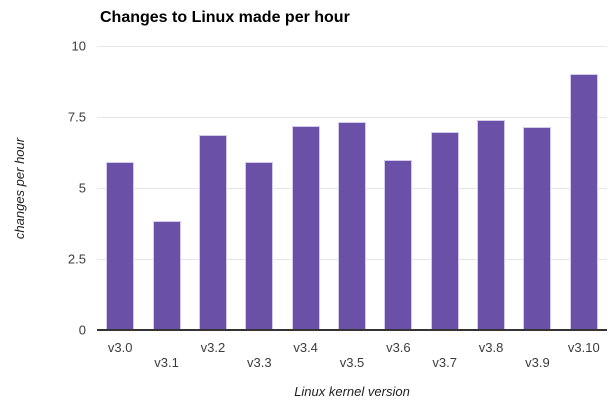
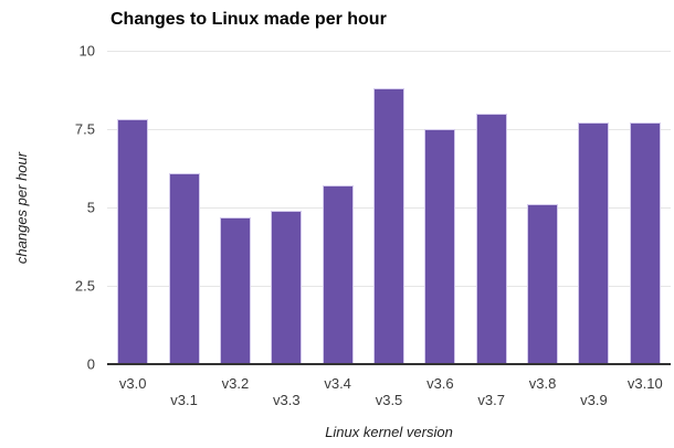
v3.0: 5.9 -> 7.8
v3.1: 3.9 -> 6.1
v3.2: 6.9 -> 4.7
v3.3: 5.9 -> 4.9
v3.4: 7.2 -> 5.7
v3.5: 7.3 -> 8.8
v3.6: 6.0 -> 7.5
v3.7: 7.0 -> 8.0
v3.8: 7.4 -> 5.1
v3.9: 7.1 -> 7.7
v3.10: 9.0 -> 7.7
